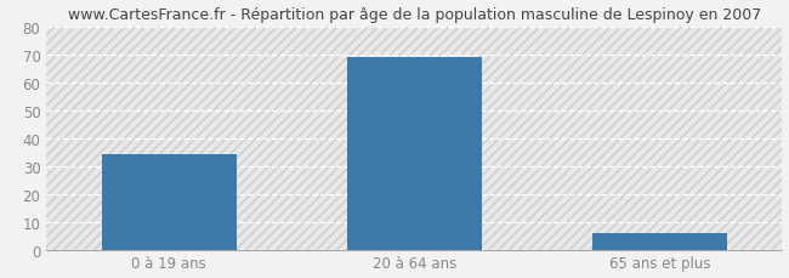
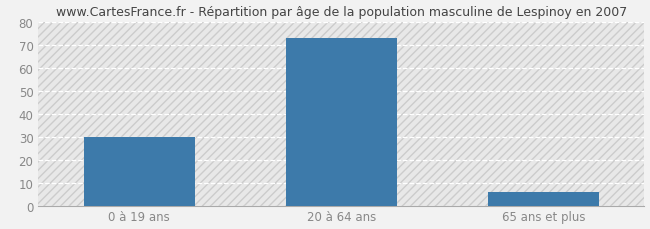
0 à 19 ans: 34 -> 30
20 à 64 ans: 69 -> 73
